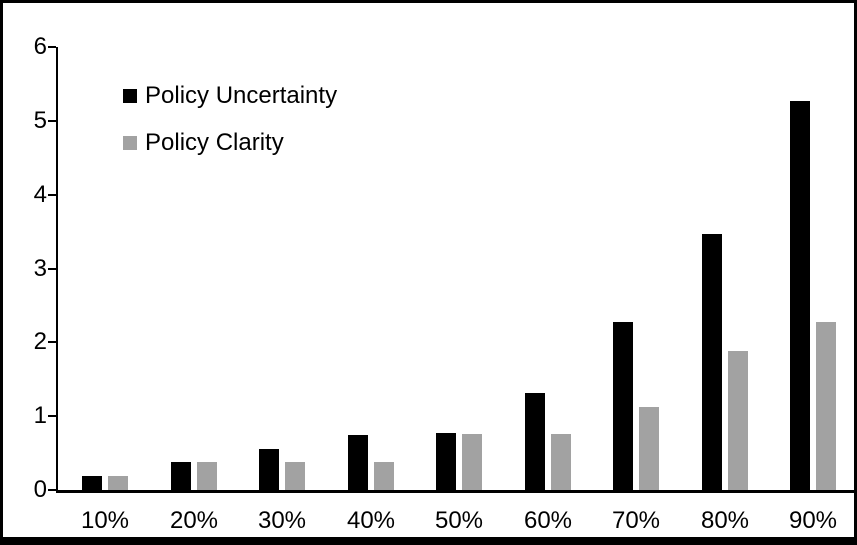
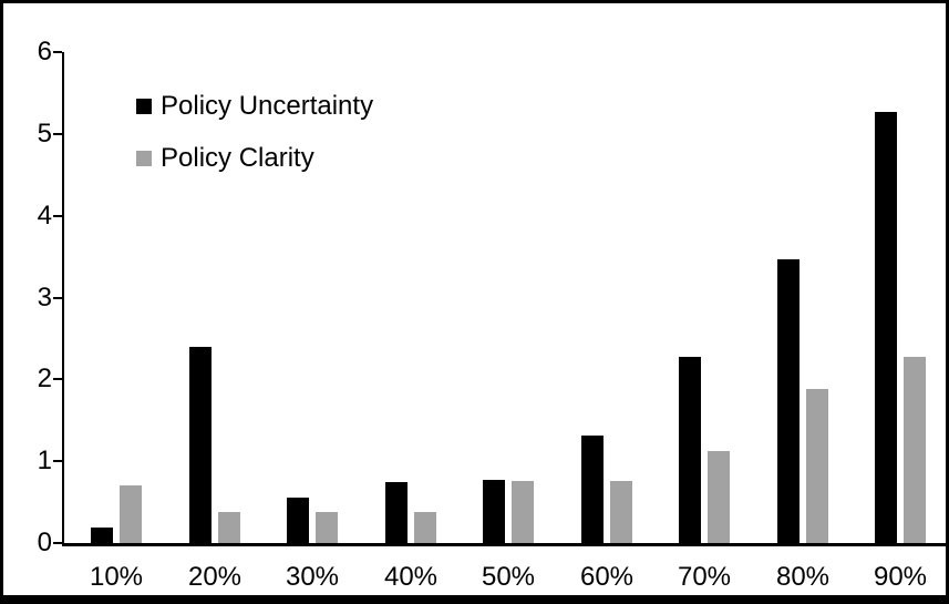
Policy Clarity/10%: 0.2 -> 0.7
Policy Uncertainty/20%: 0.4 -> 2.4
